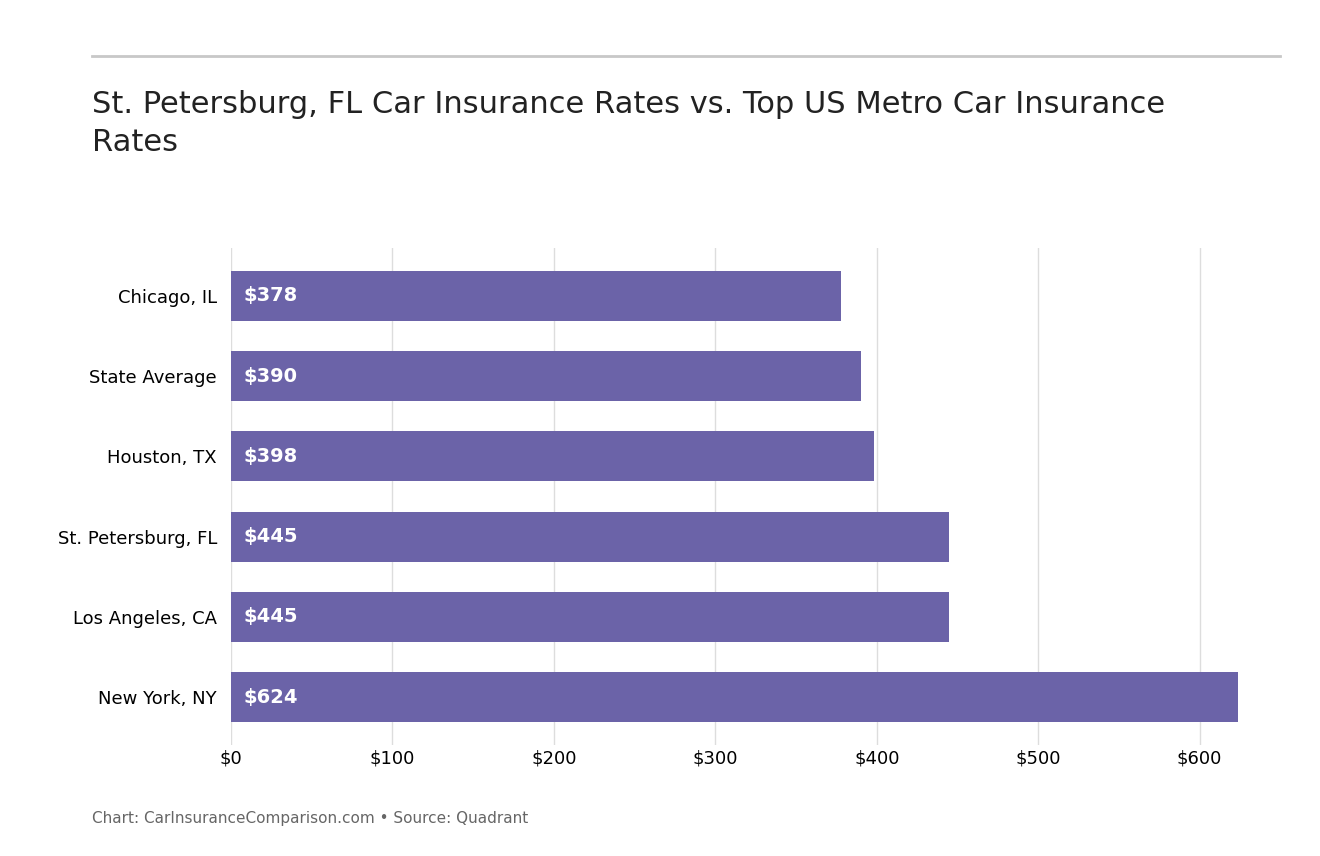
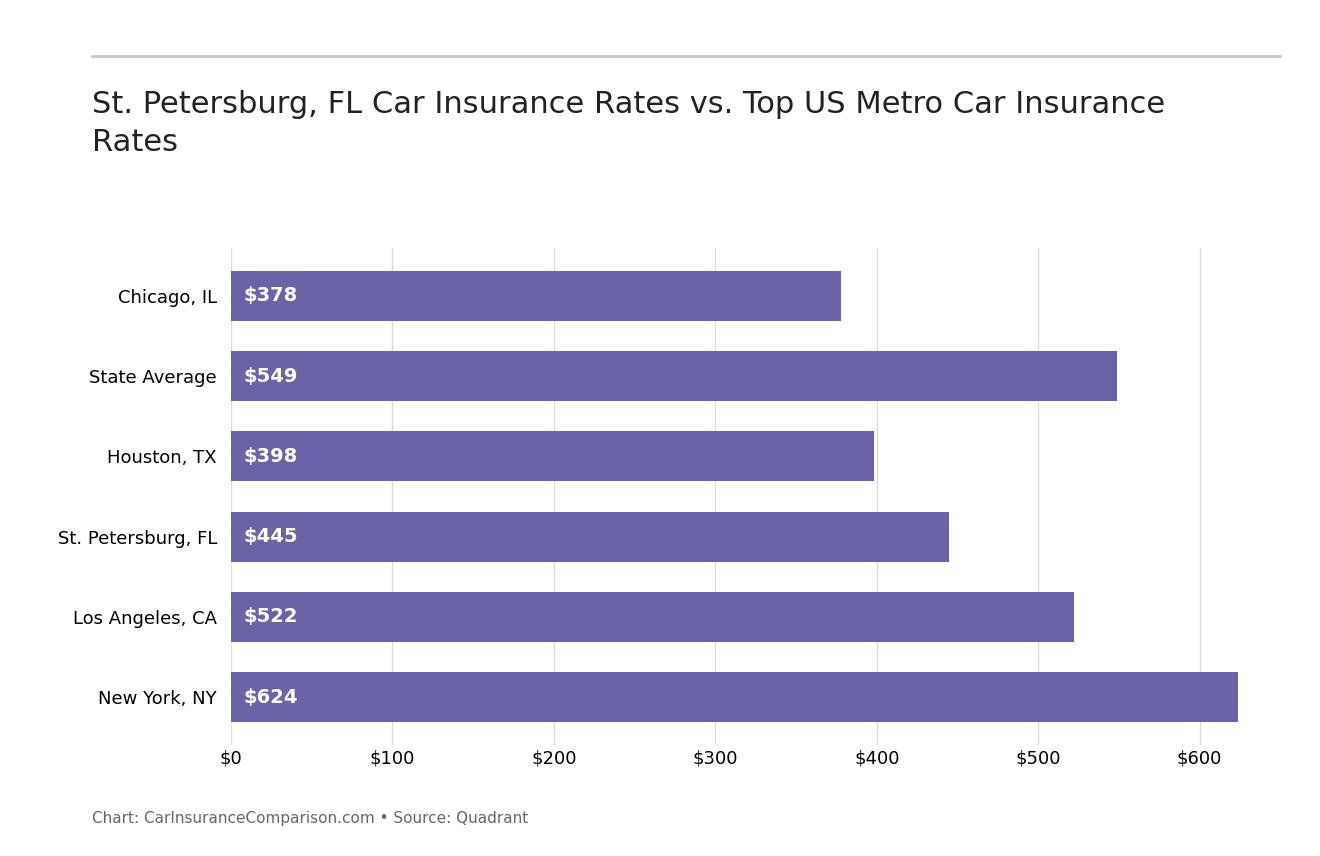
State Average: $390 -> $549
Los Angeles, CA: $445 -> $522
